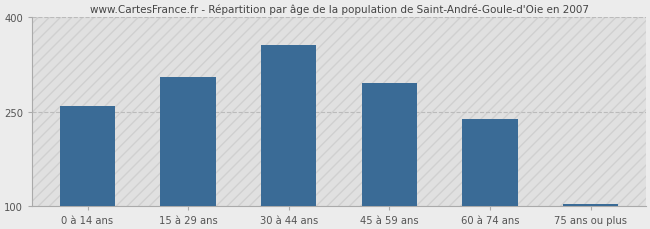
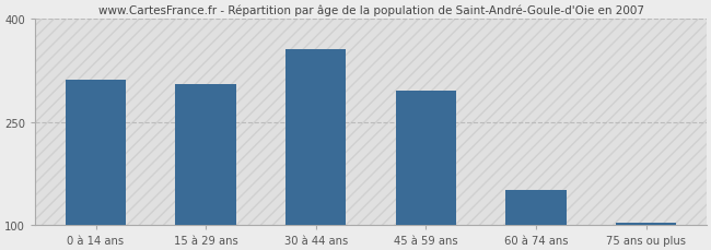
0 à 14 ans: 258 -> 311
60 à 74 ans: 238 -> 150
